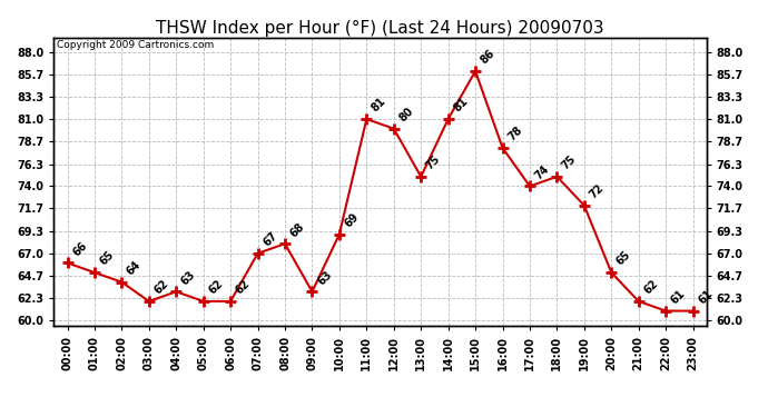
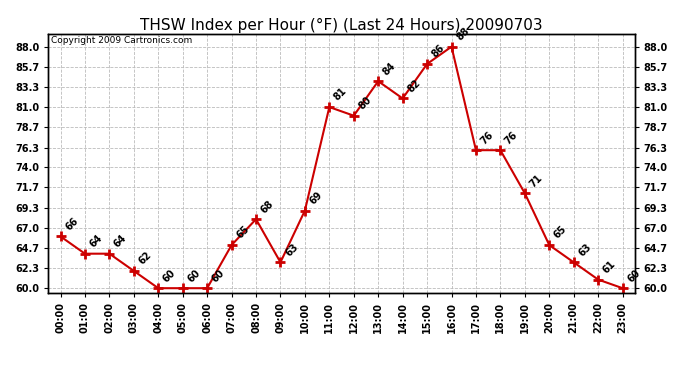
01:00: 65 -> 64
04:00: 63 -> 60
05:00: 62 -> 60
06:00: 62 -> 60
07:00: 67 -> 65
13:00: 75 -> 84
14:00: 81 -> 82
16:00: 78 -> 88
17:00: 74 -> 76
18:00: 75 -> 76
19:00: 72 -> 71
21:00: 62 -> 63
23:00: 61 -> 60
